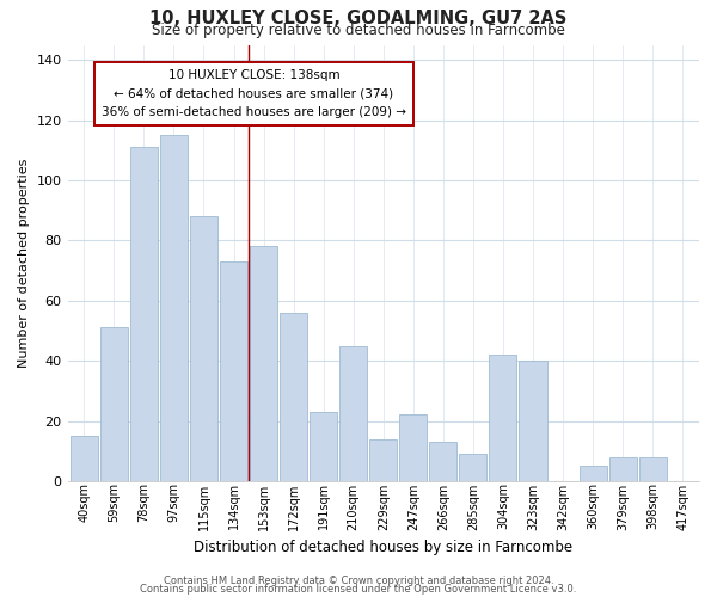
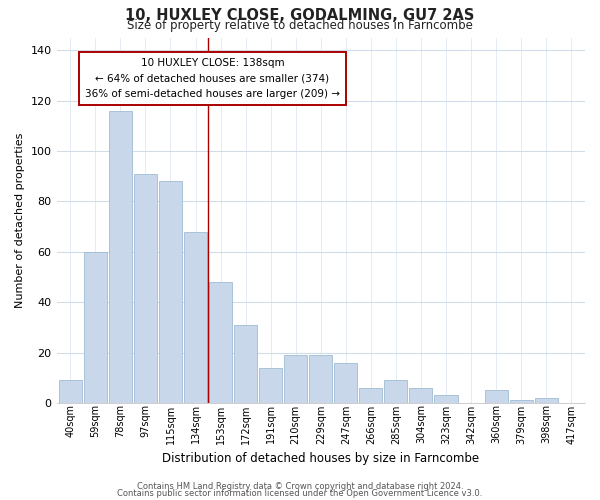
40sqm: 15 -> 9
59sqm: 51 -> 60
78sqm: 111 -> 116
97sqm: 115 -> 91
134sqm: 73 -> 68
153sqm: 78 -> 48
172sqm: 56 -> 31
191sqm: 23 -> 14
210sqm: 45 -> 19
229sqm: 14 -> 19
247sqm: 22 -> 16
266sqm: 13 -> 6
304sqm: 42 -> 6
323sqm: 40 -> 3
379sqm: 8 -> 1
398sqm: 8 -> 2
